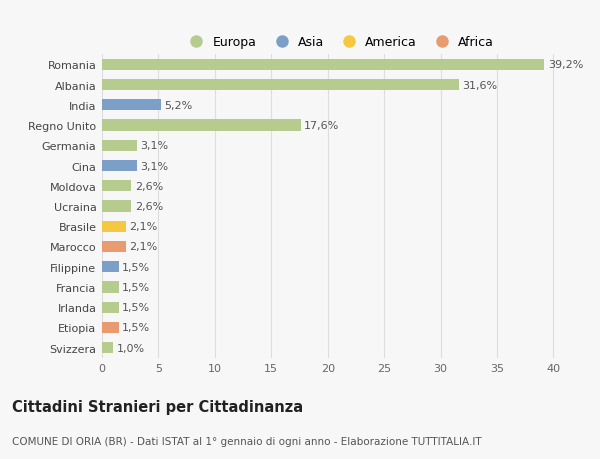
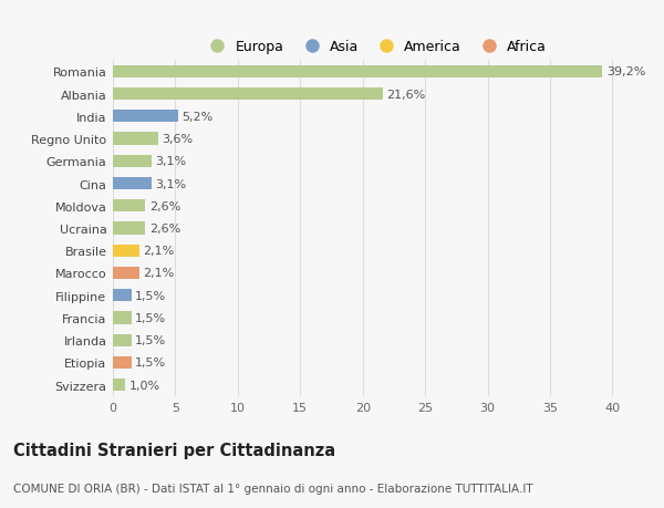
Albania: 31,6% -> 21,6%
Regno Unito: 17,6% -> 3,6%
